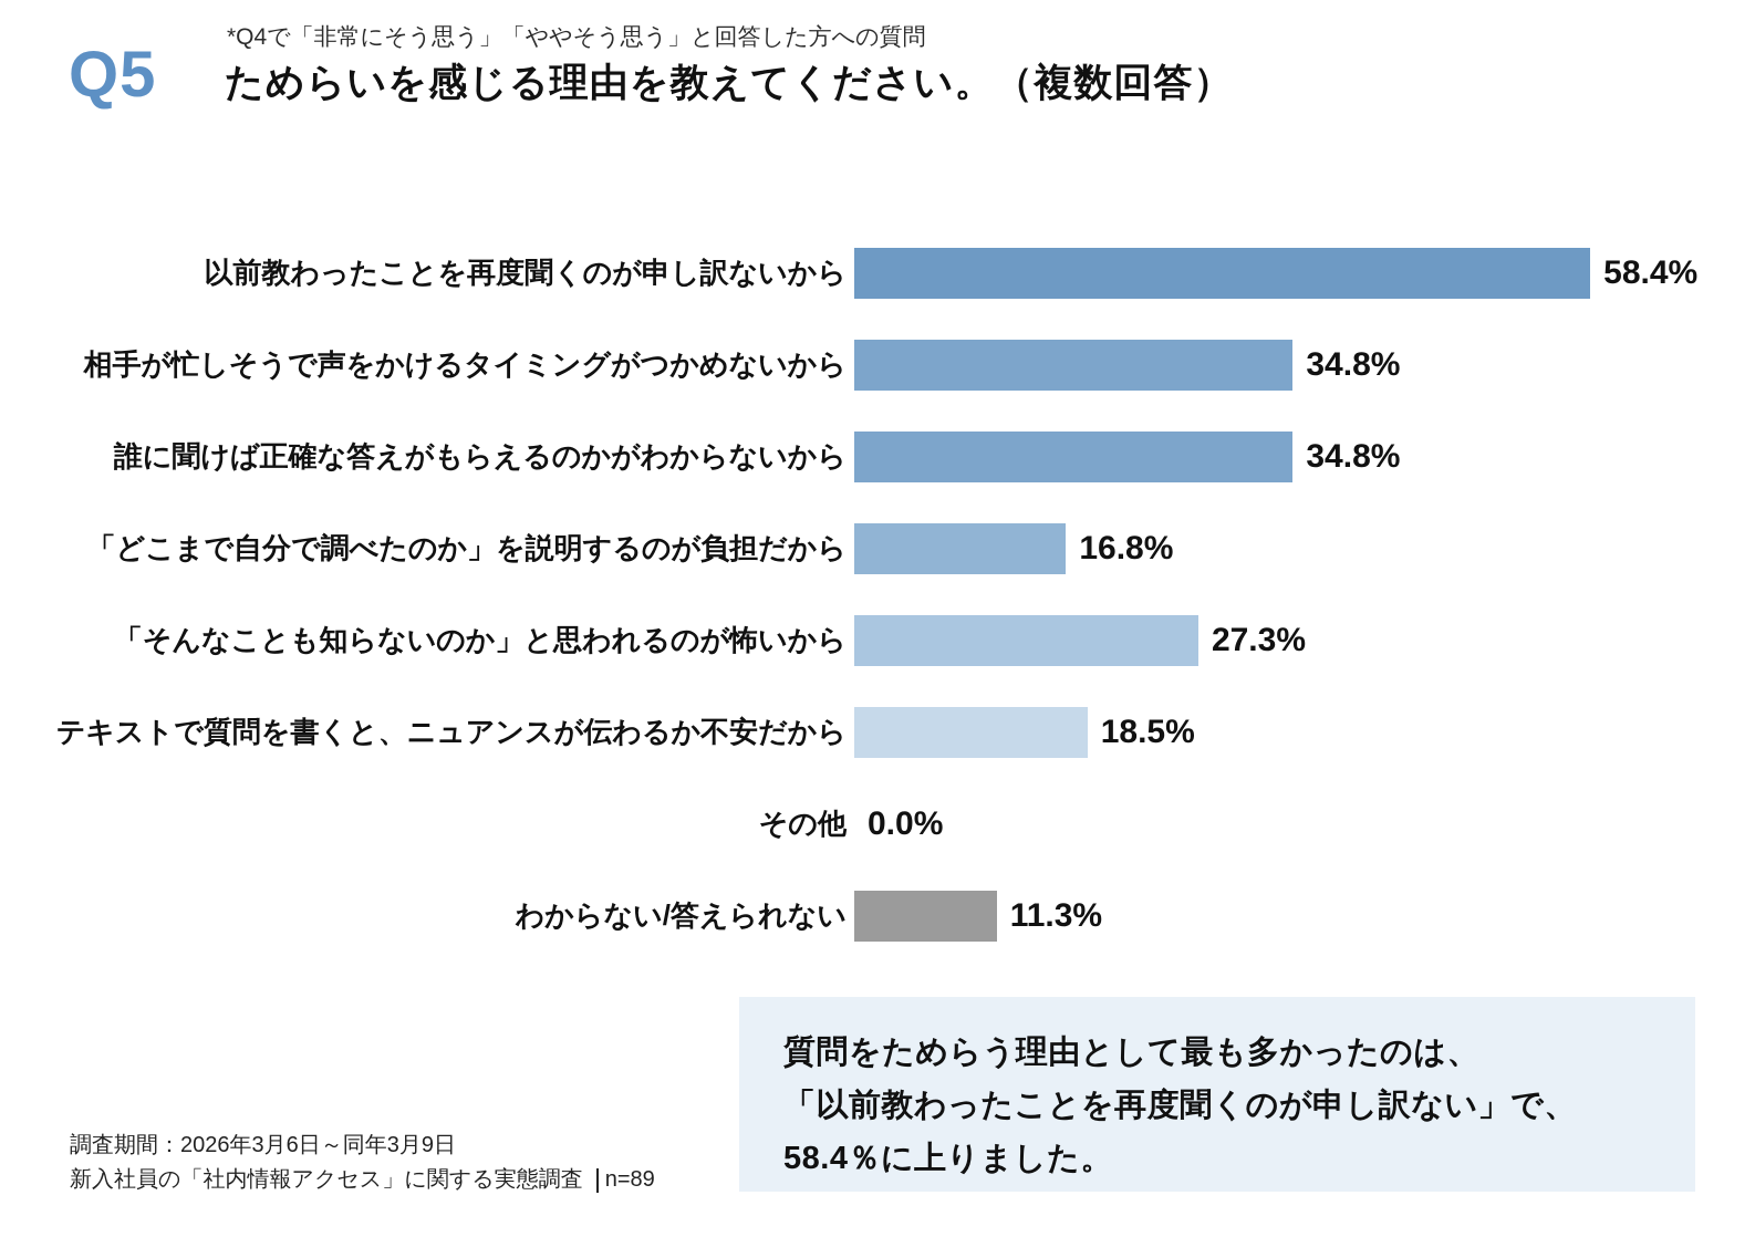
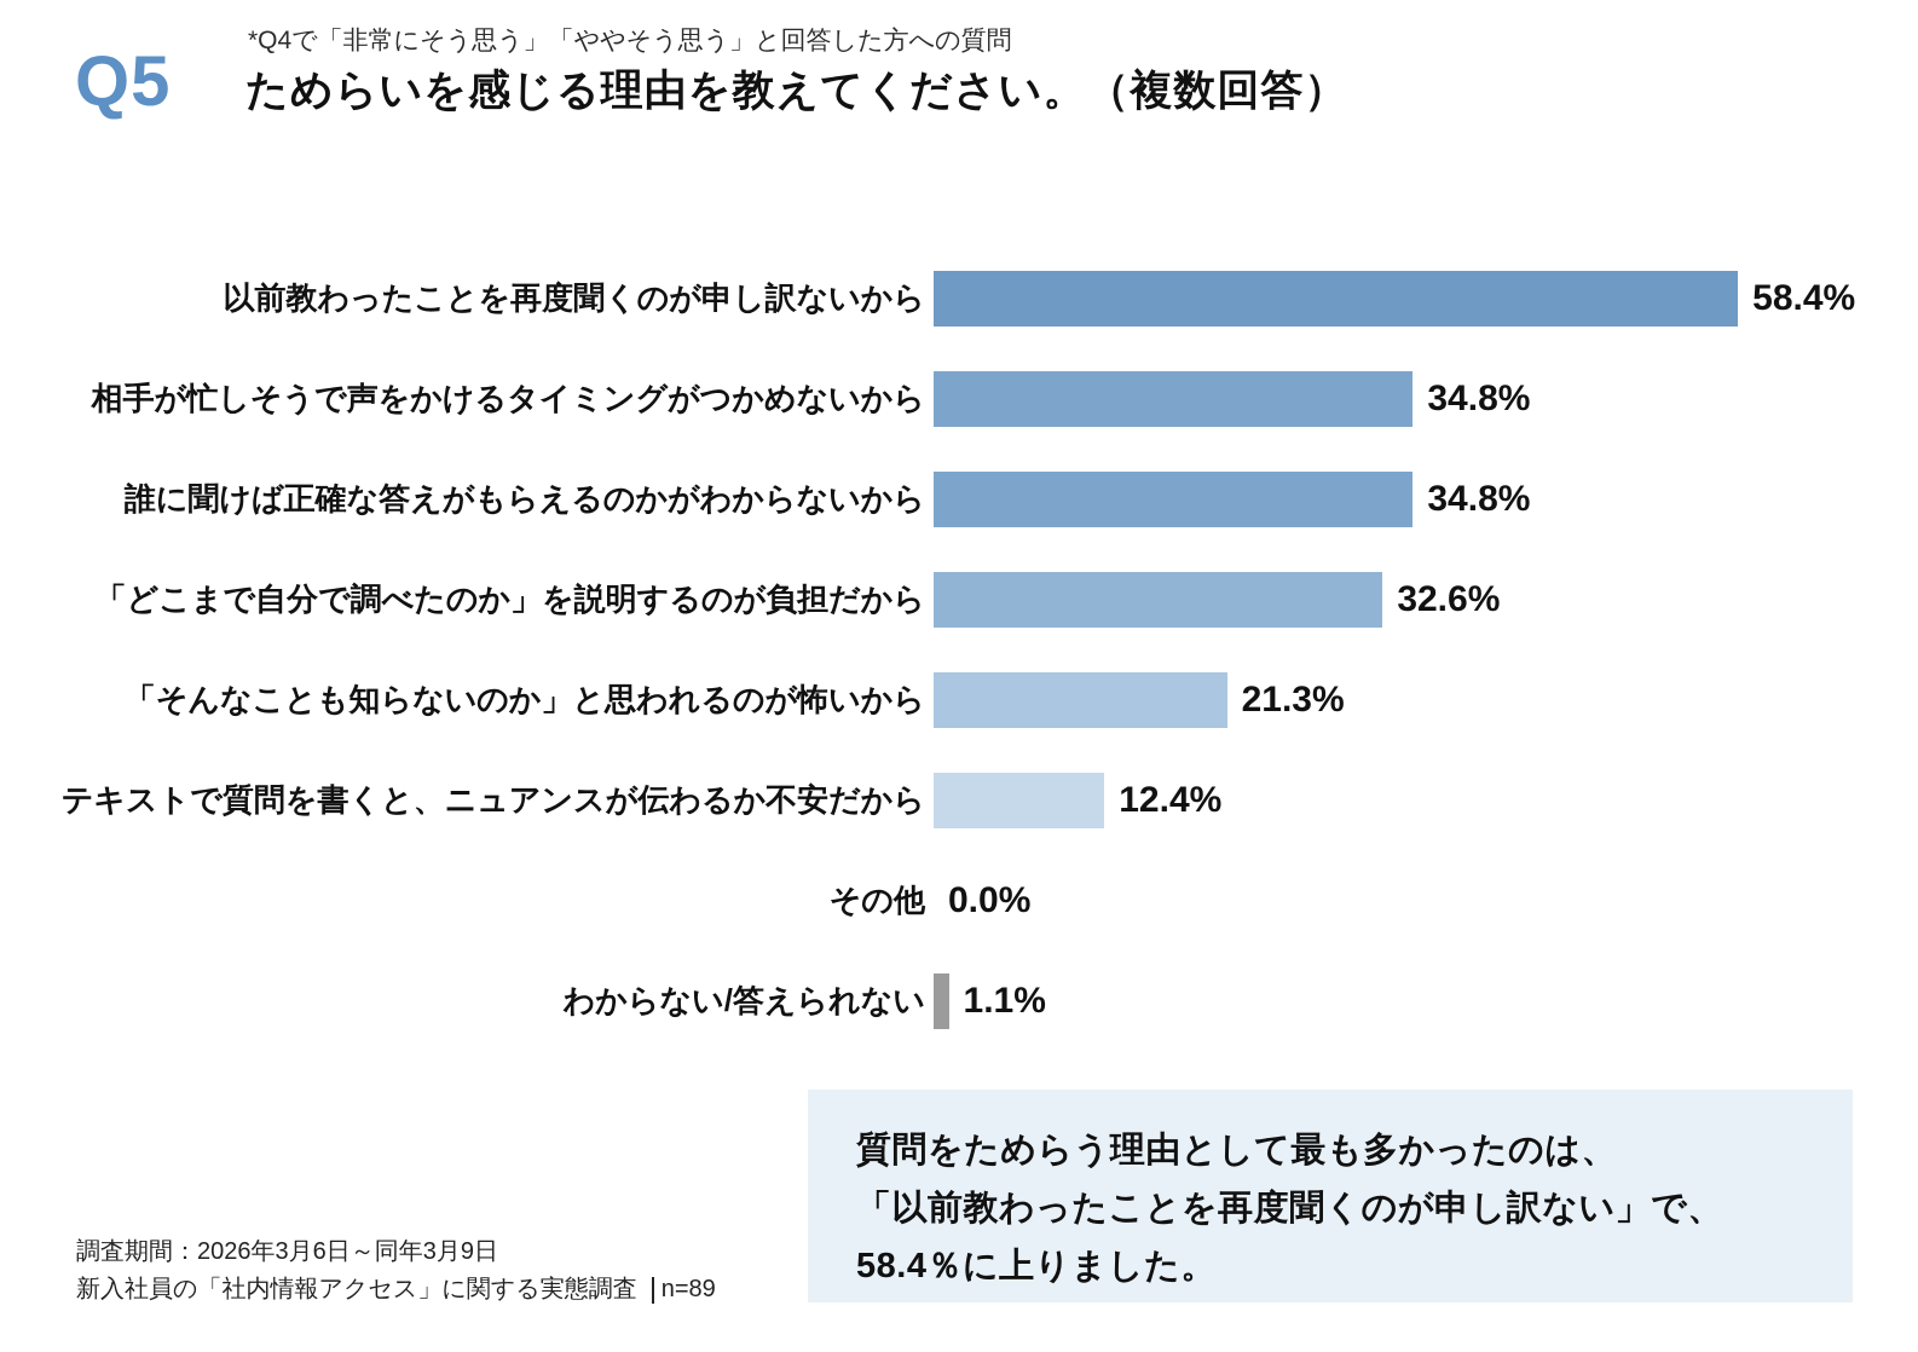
「どこまで自分で調べたのか」を説明するのが負担だから: 16.8% -> 32.6%
「そんなことも知らないのか」と思われるのが怖いから: 27.3% -> 21.3%
テキストで質問を書くと、ニュアンスが伝わるか不安だから: 18.5% -> 12.4%
わからない/答えられない: 11.3% -> 1.1%
